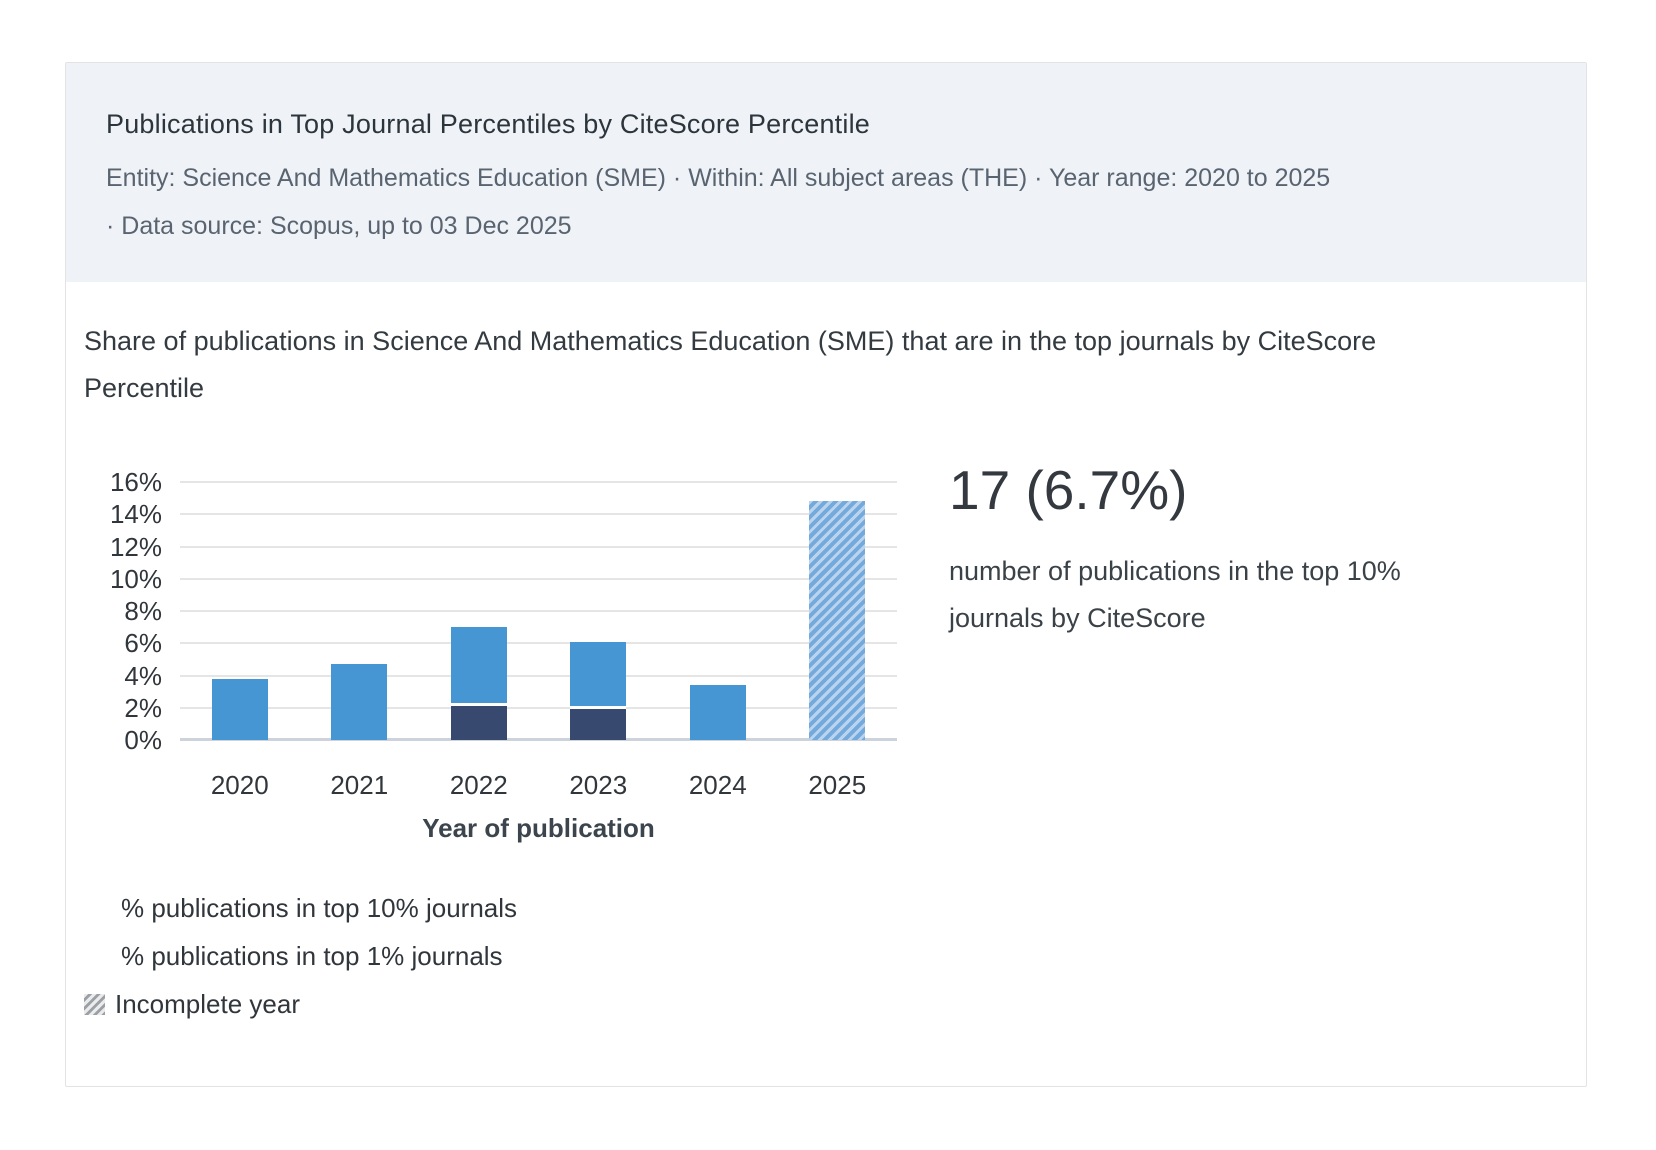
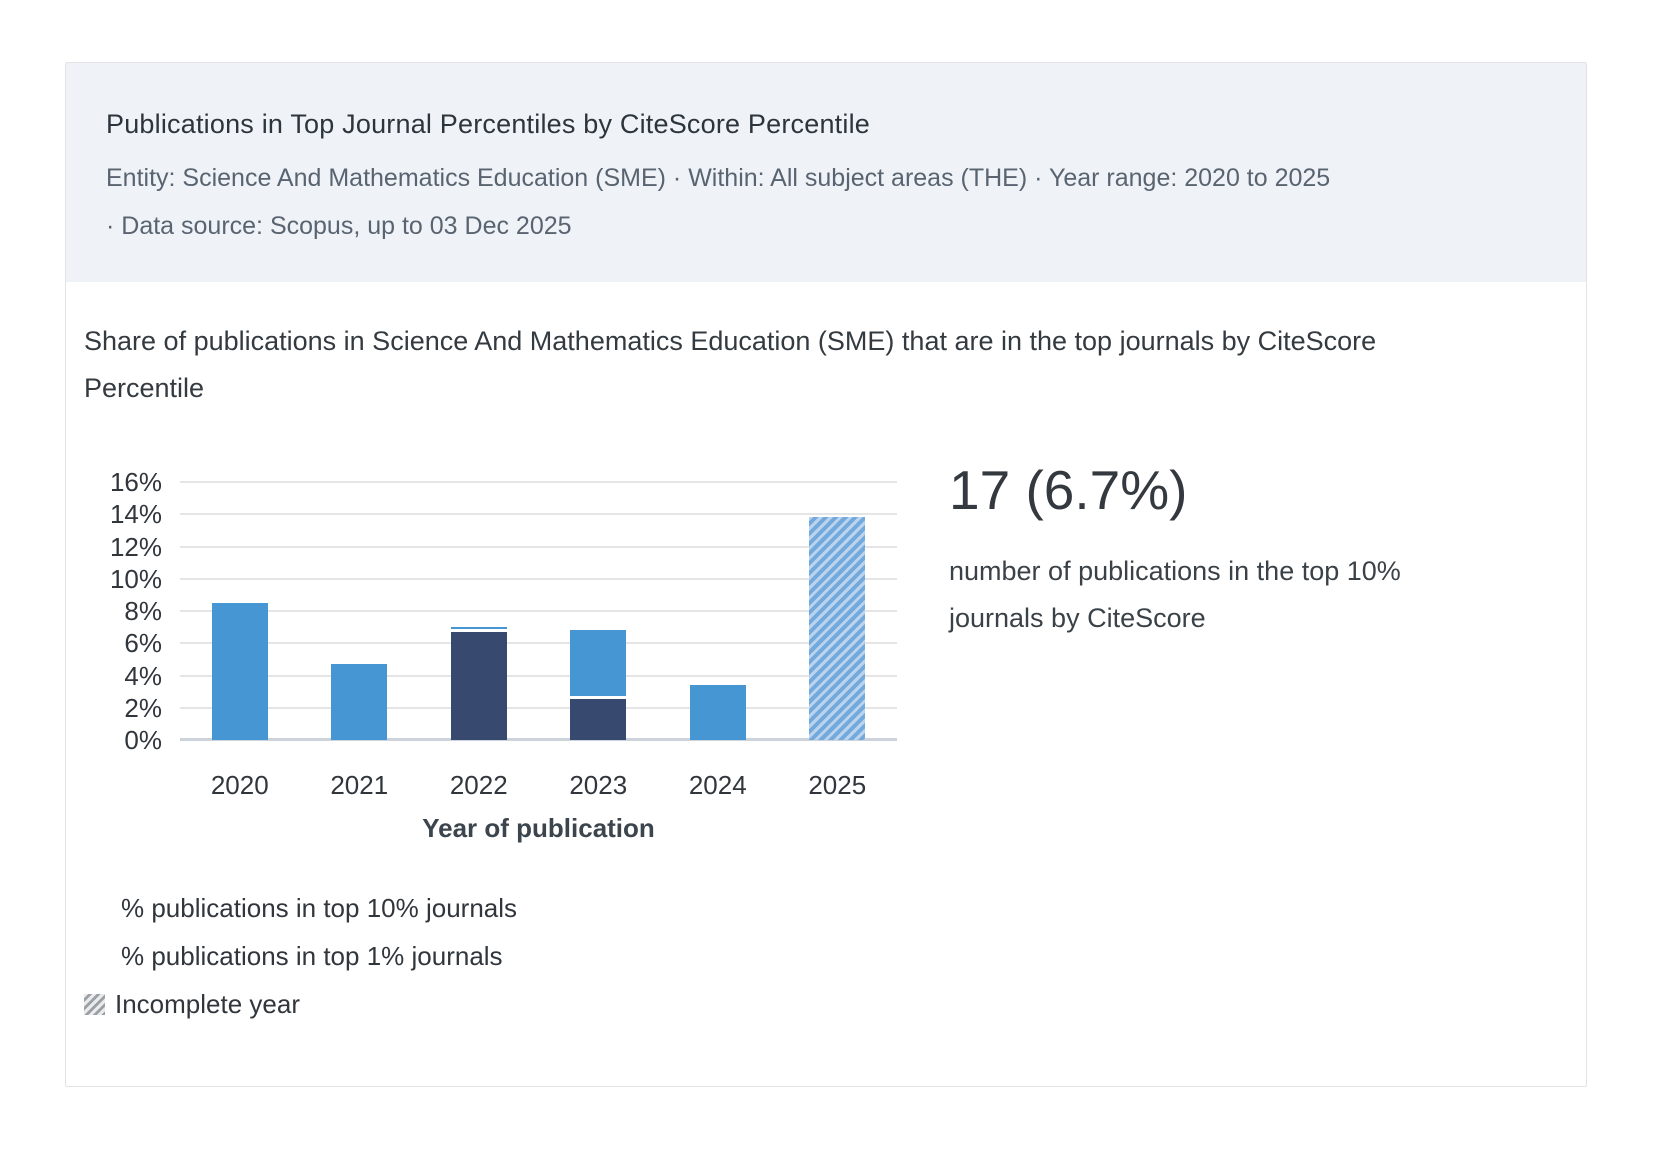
% publications in top 10% journals/2020: 3.8% -> 8.5%
% publications in top 1% journals/2022: 2.3% -> 6.9%
% publications in top 10% journals/2023: 6.1% -> 6.8%
% publications in top 1% journals/2023: 2.1% -> 2.7%
% publications in top 10% journals/2025: 14.8% -> 13.8%
